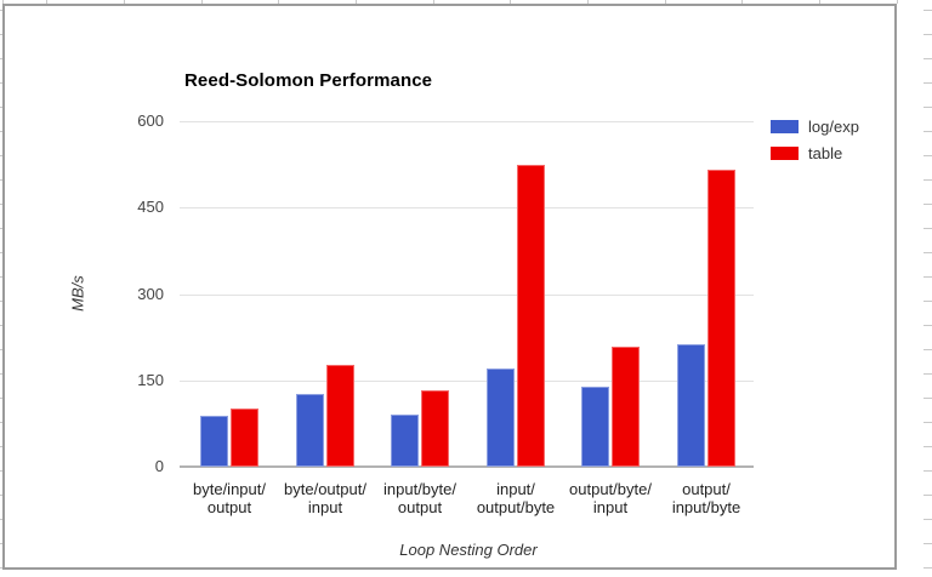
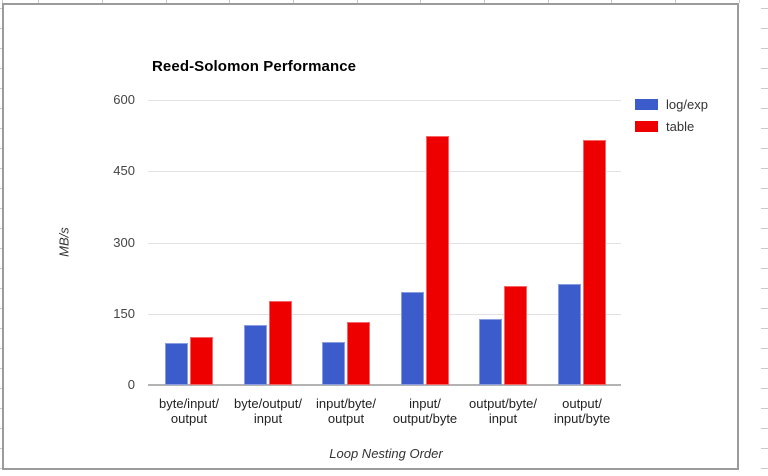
log/exp/input/output/byte: 170 -> 200
